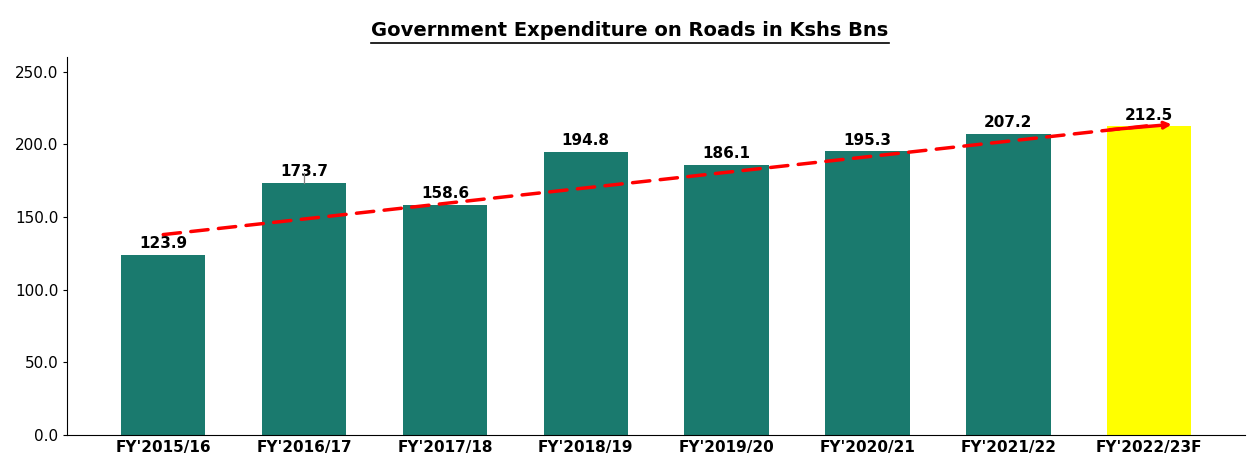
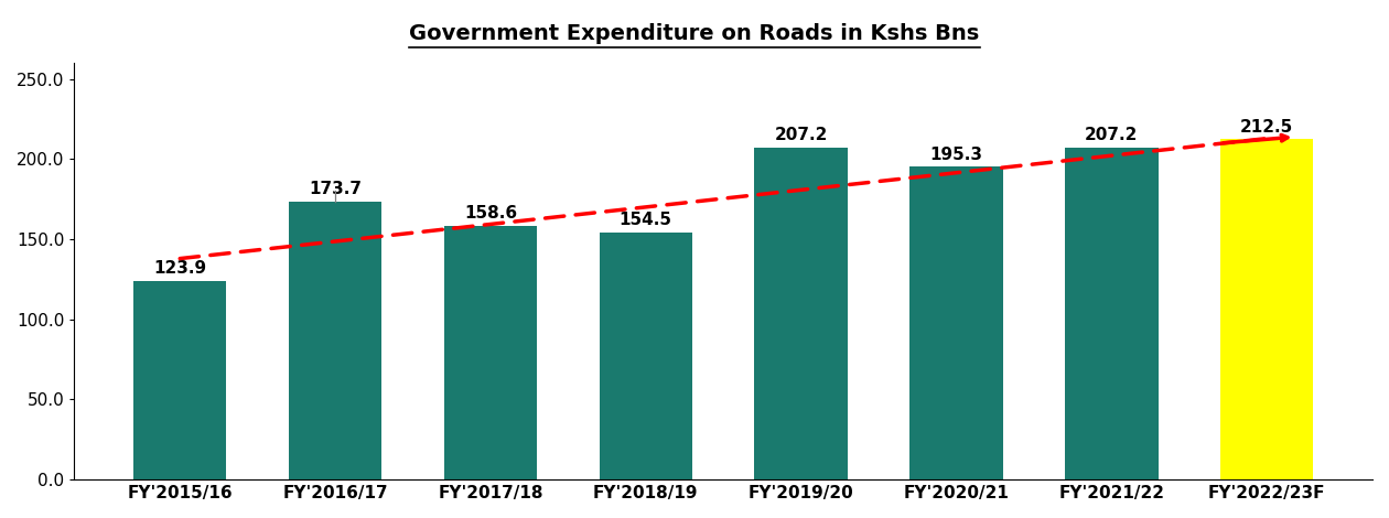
FY'2018/19: 194.8 -> 154.5
FY'2019/20: 186.1 -> 207.2
